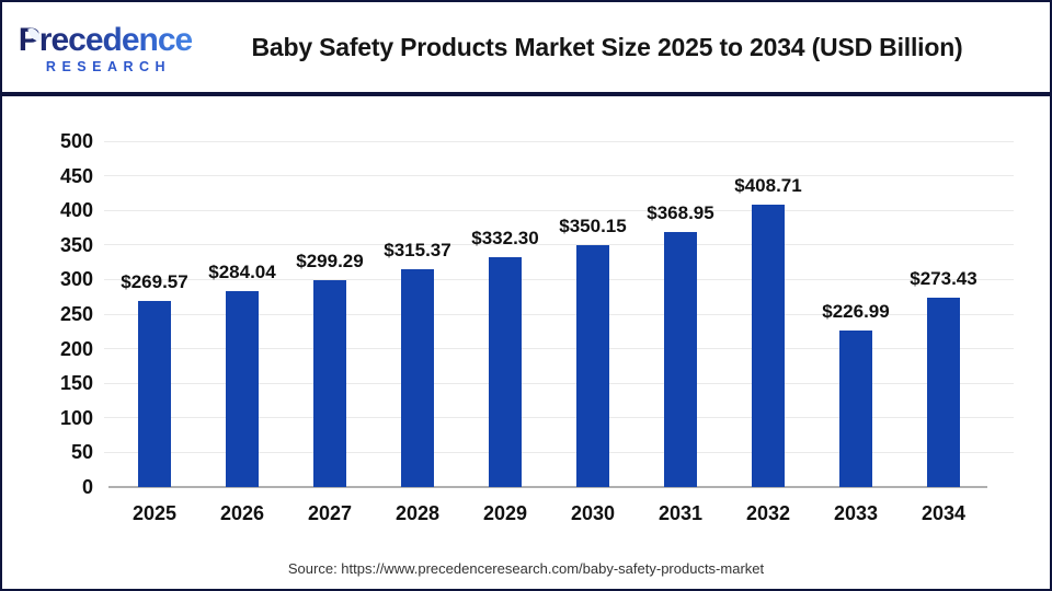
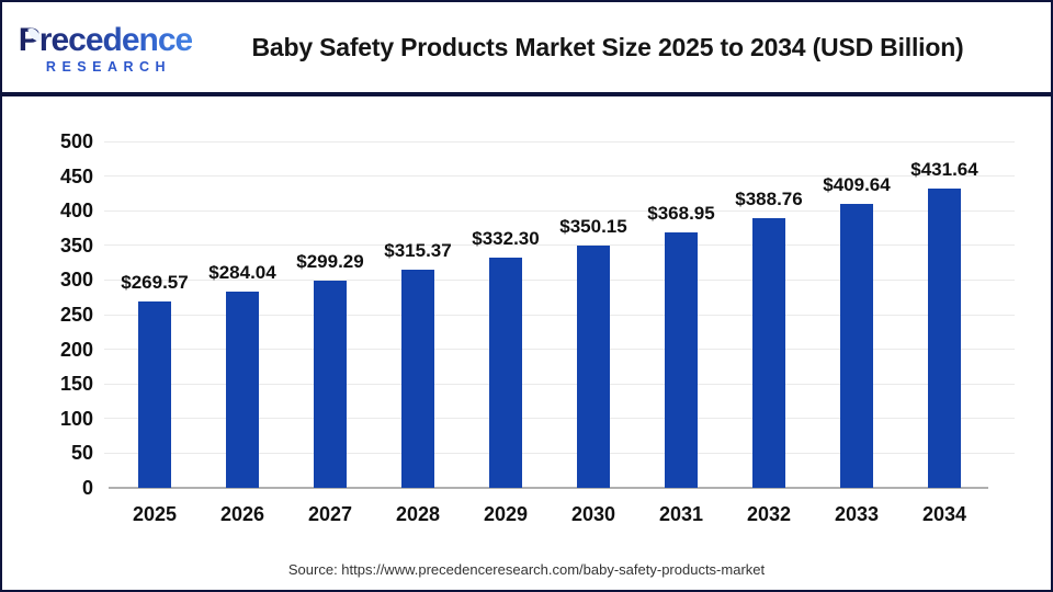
2032: $408.71 -> $388.76
2033: $226.99 -> $409.64
2034: $273.43 -> $431.64
